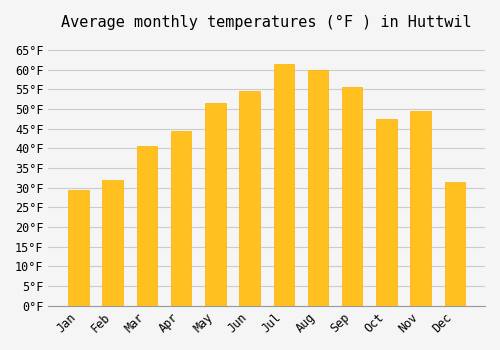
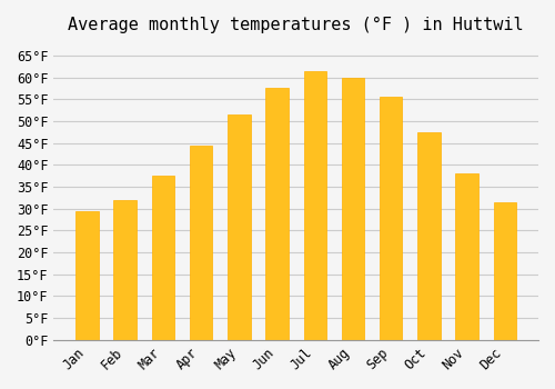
Mar: 40.5°F -> 37.5°F
Jun: 54.5°F -> 57.5°F
Nov: 49.5°F -> 38.0°F
